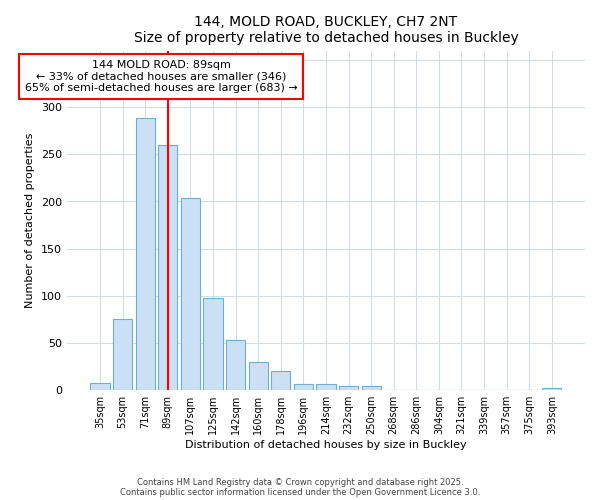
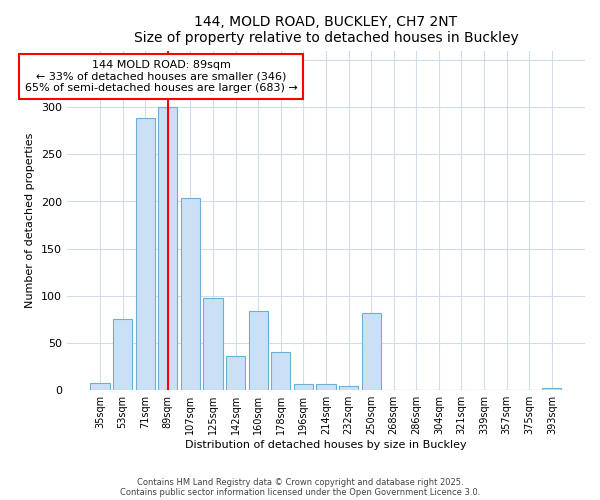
89sqm: 260 -> 300
142sqm: 53 -> 36
160sqm: 30 -> 84
178sqm: 20 -> 40
250sqm: 4 -> 82
